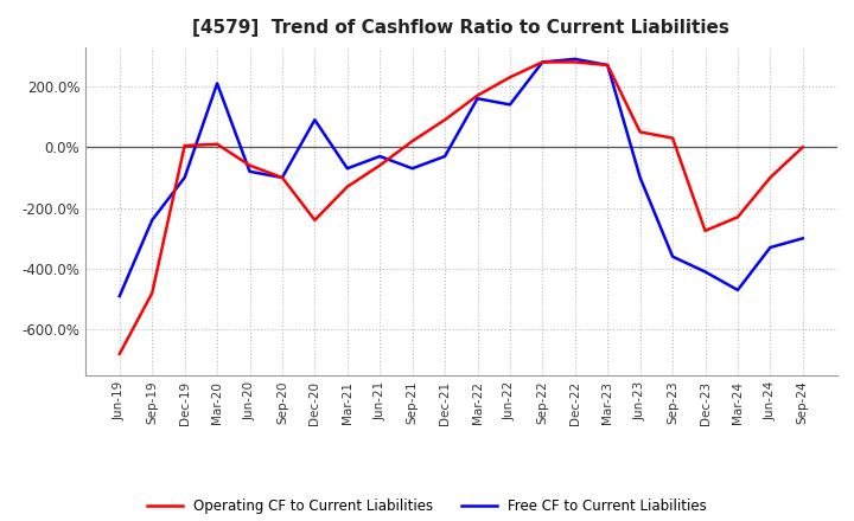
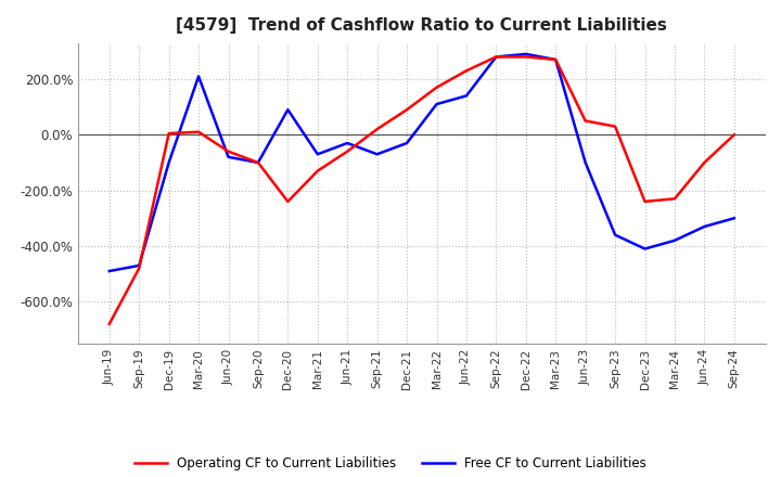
Free CF to Current Liabilities/Sep-19: -240% -> -470%
Free CF to Current Liabilities/Mar-22: 160% -> 110%
Operating CF to Current Liabilities/Dec-23: -275% -> -240%
Free CF to Current Liabilities/Mar-24: -470% -> -380%
